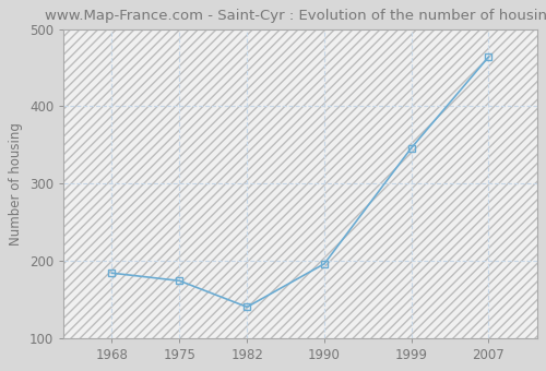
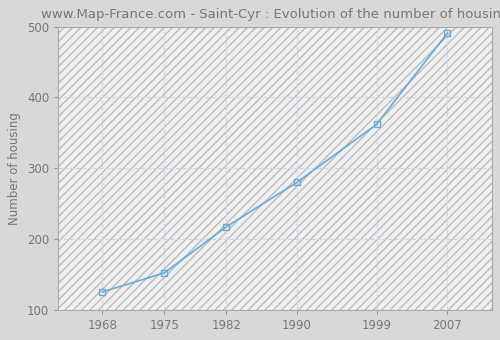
1968: 184 -> 125
1975: 174 -> 152
1982: 140 -> 217
1990: 196 -> 280
1999: 346 -> 362
2007: 464 -> 491
